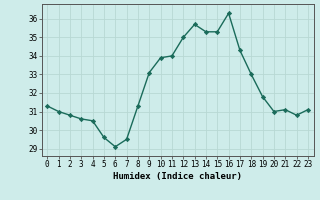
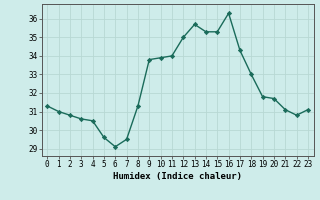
9: 33.1 -> 33.8
20: 31.0 -> 31.7
